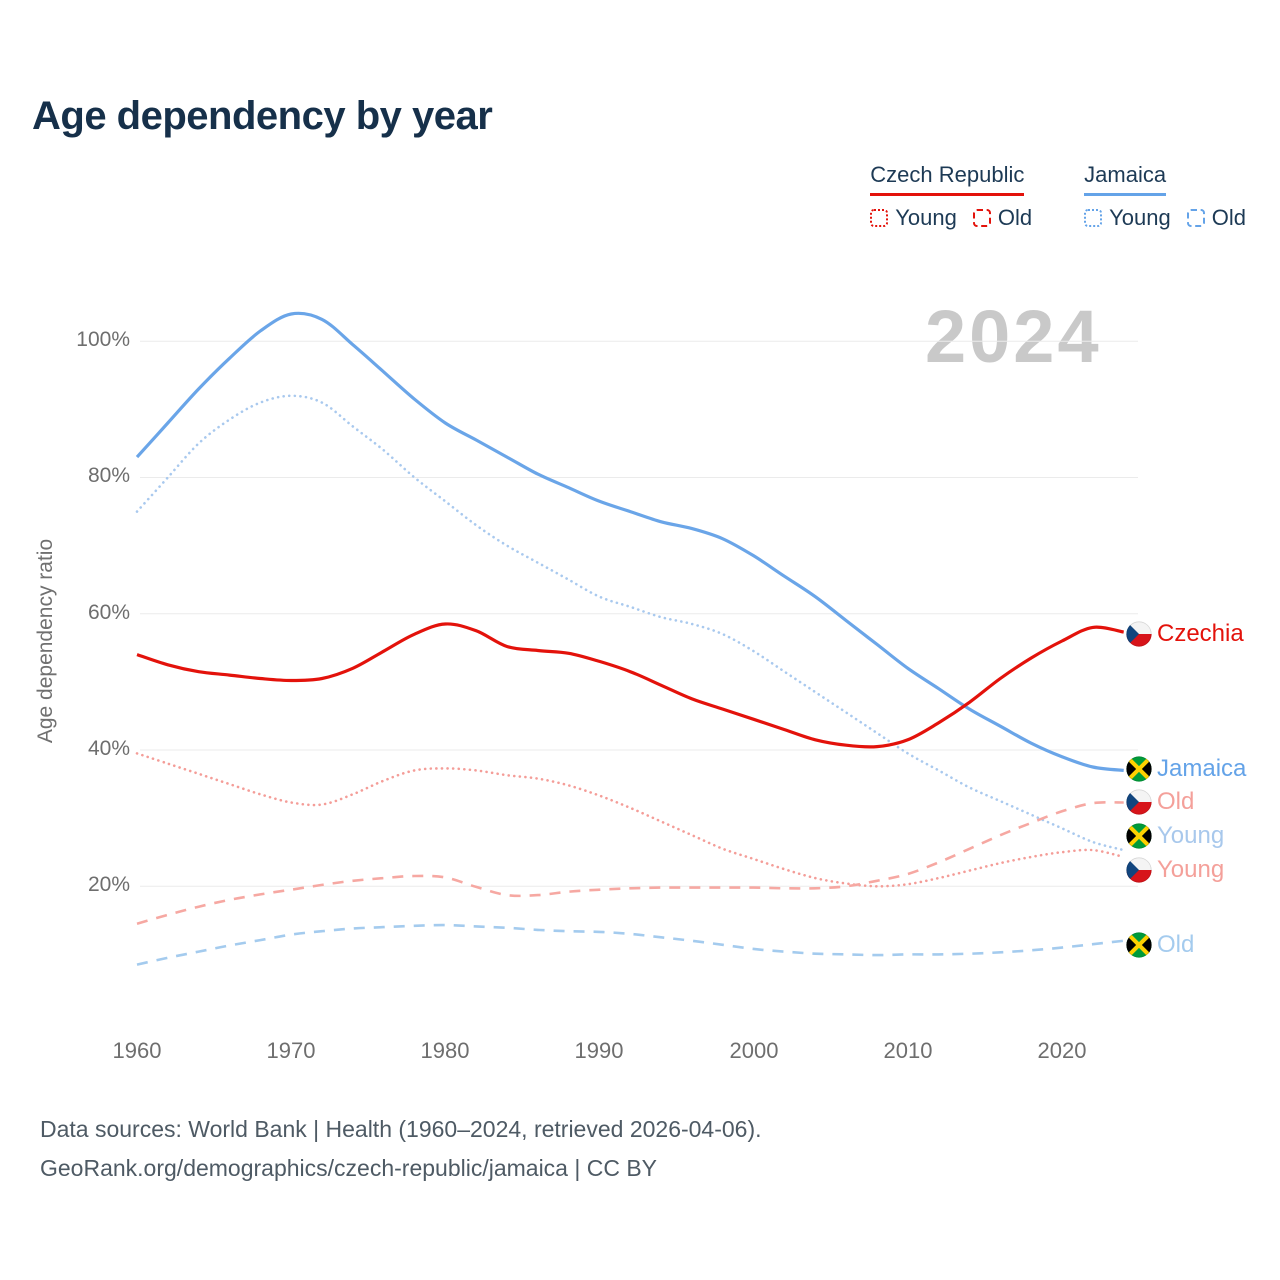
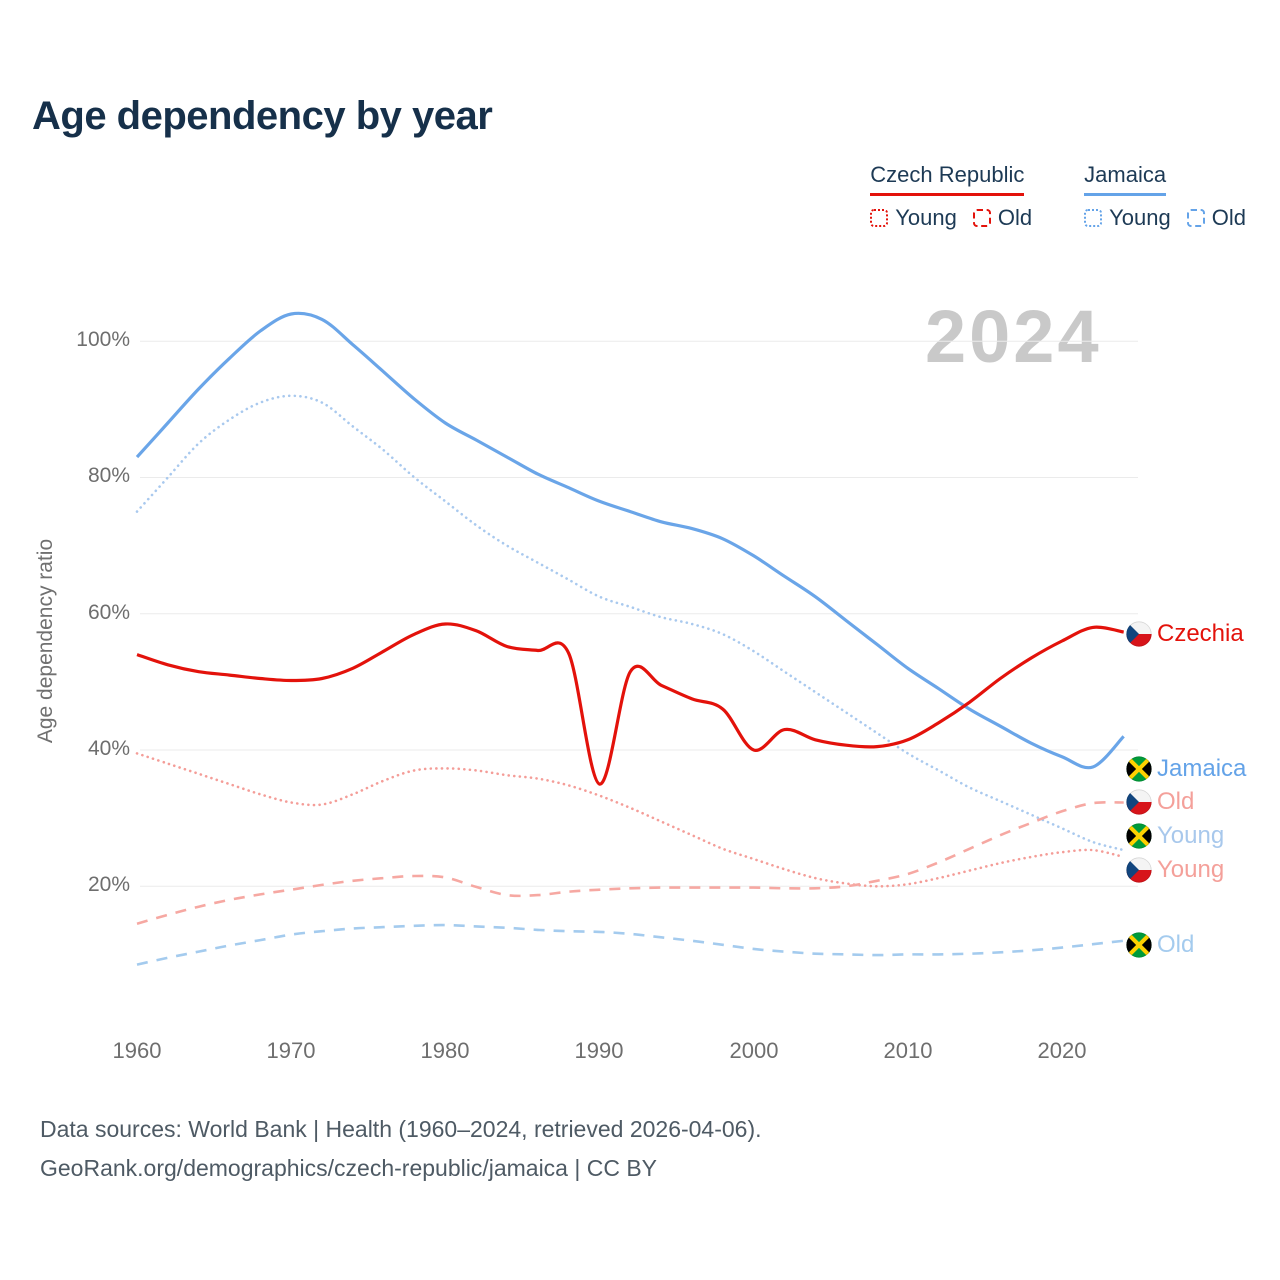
Czech Republic/1990: 53% -> 35%
Czech Republic/2000: 44% -> 40%
Jamaica/2024: 37% -> 42%
